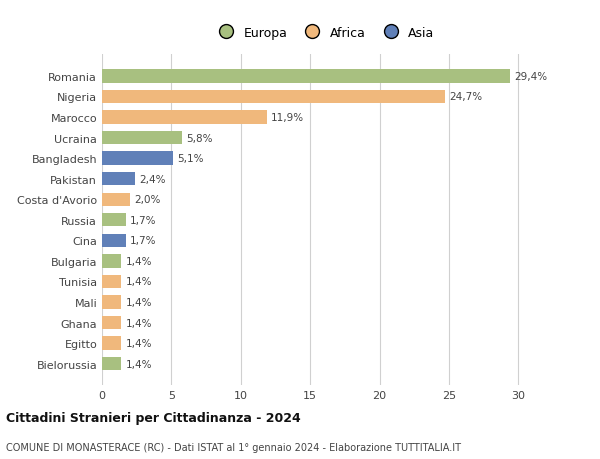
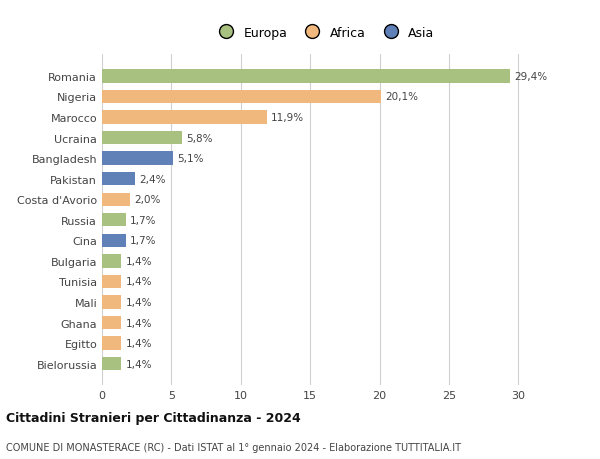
Nigeria: 24,7% -> 20,1%
